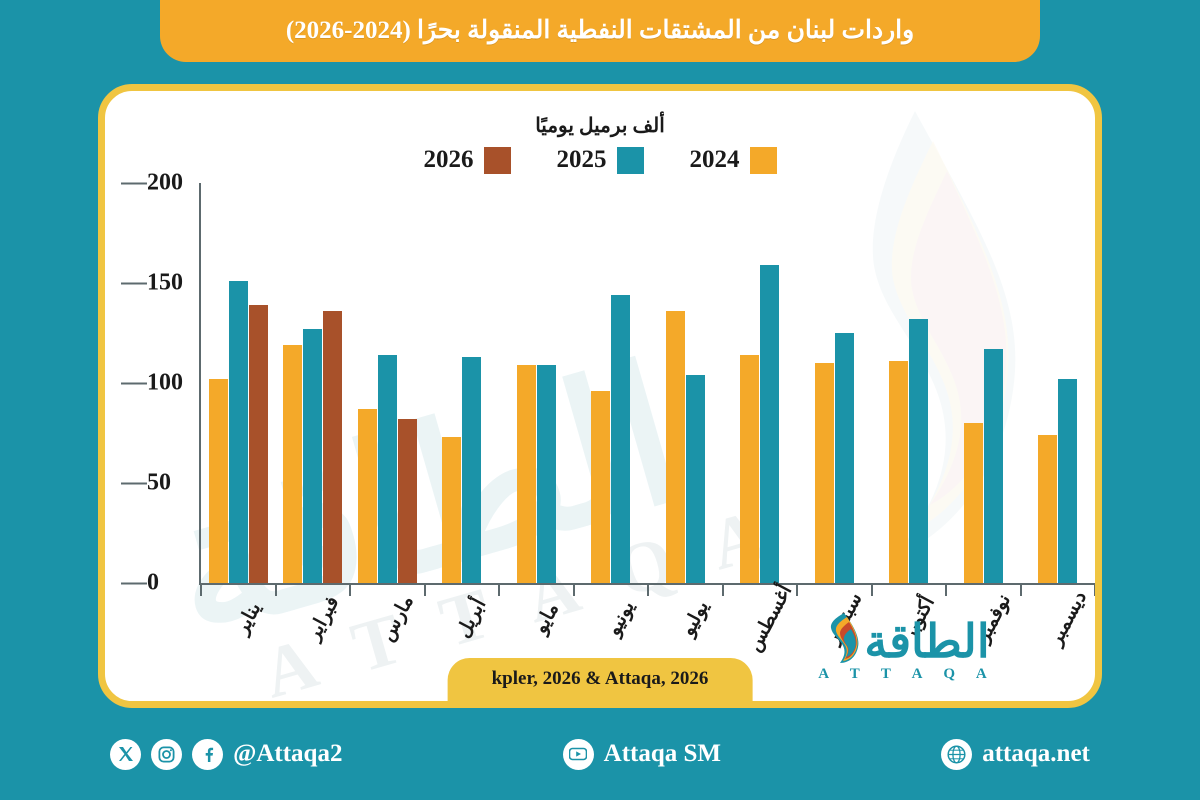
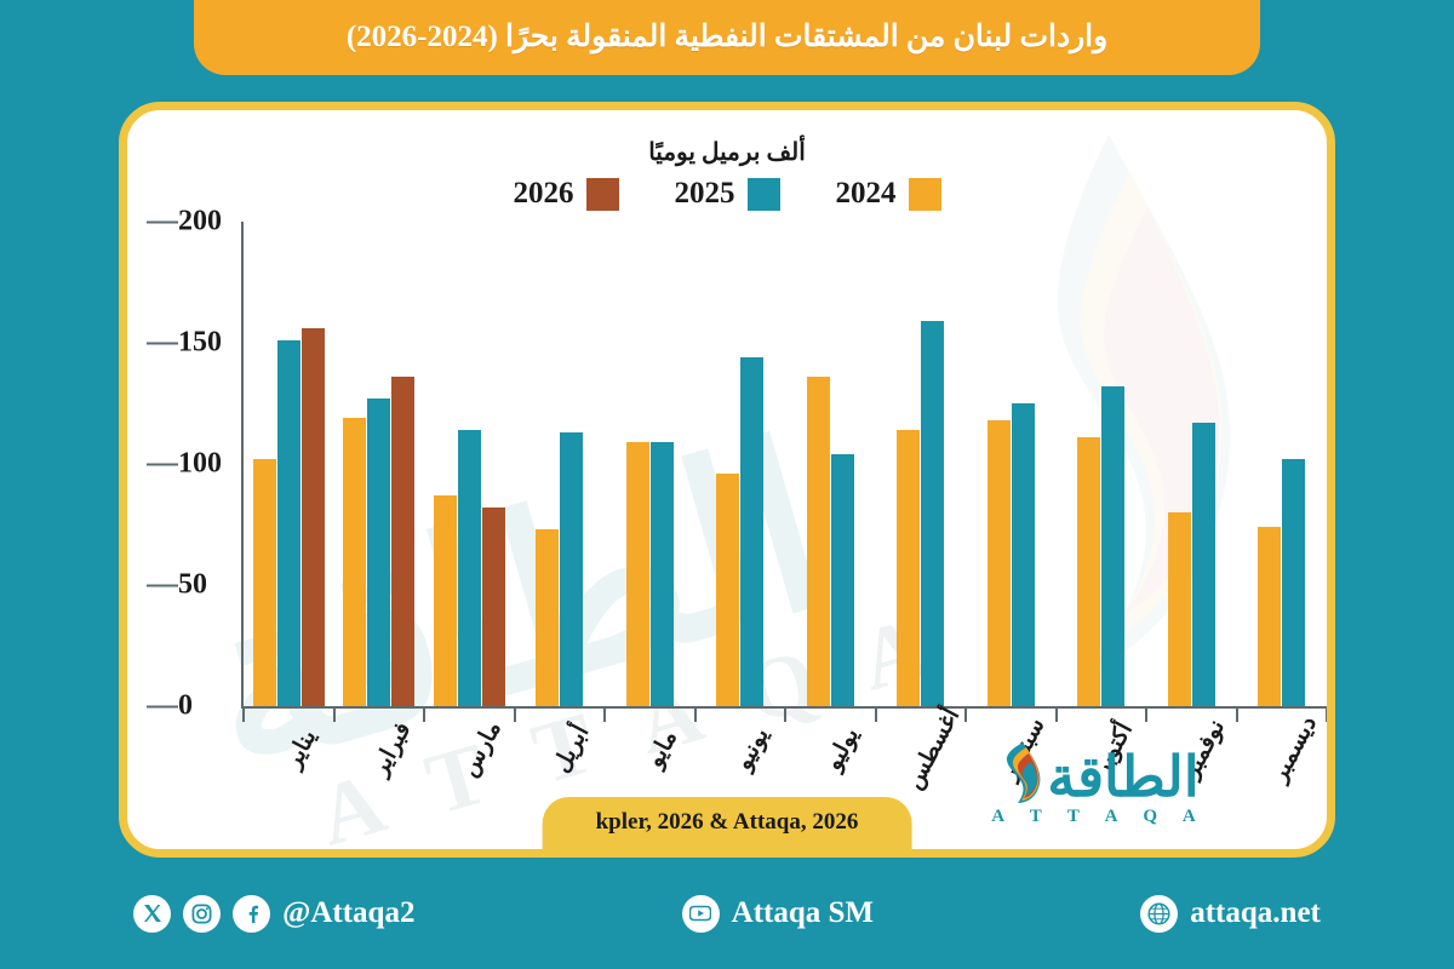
2026/يناير: 139 -> 156
2024/سبتمبر: 110 -> 118
